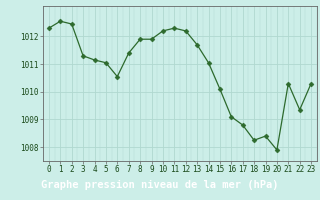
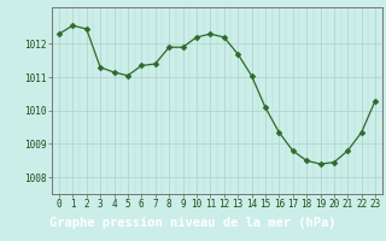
6: 1010.55 -> 1011.35
16: 1009.10 -> 1009.35
18: 1008.25 -> 1008.50
20: 1007.90 -> 1008.45
21: 1010.30 -> 1008.80
